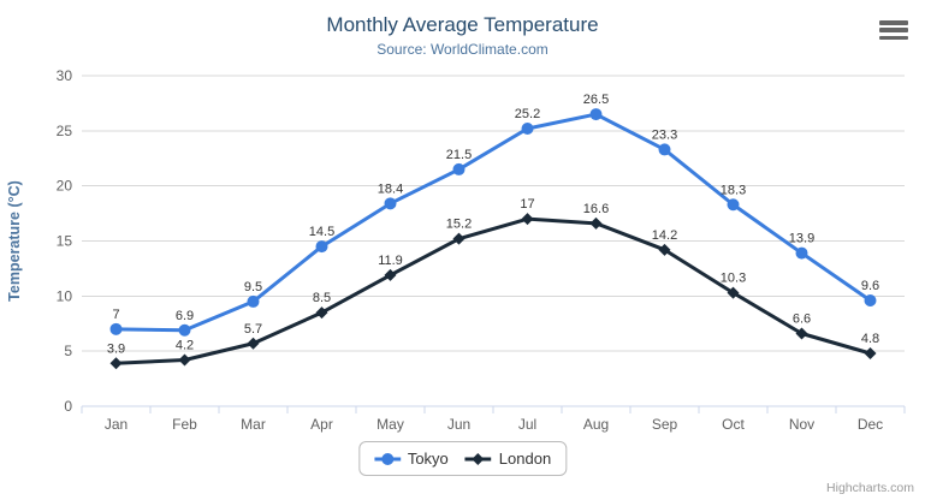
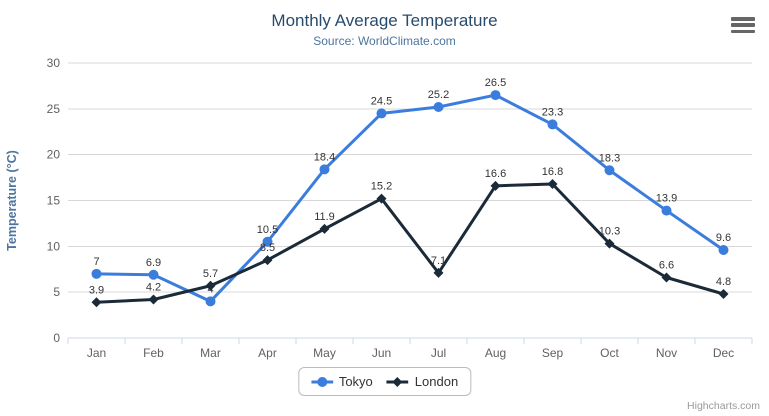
Tokyo/Mar: 9.5 -> 4
Tokyo/Apr: 14.5 -> 10.5
Tokyo/Jun: 21.5 -> 24.5
London/Jul: 17 -> 7.1
London/Sep: 14.2 -> 16.8
